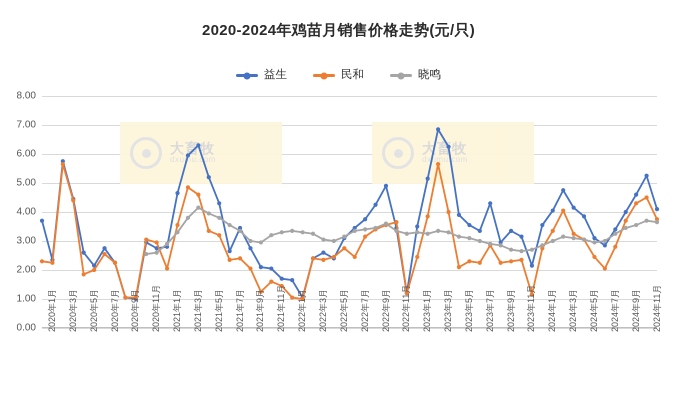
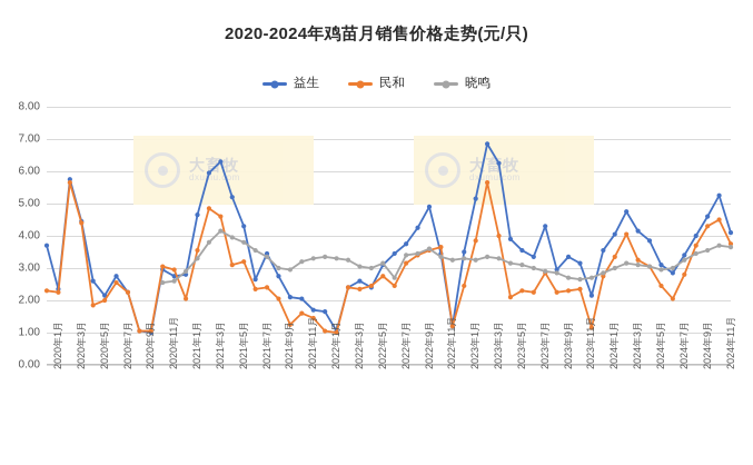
民和/2021年5月: 3.4 -> 3.1
晓鸣/2022年7月: 3.4 -> 2.7
